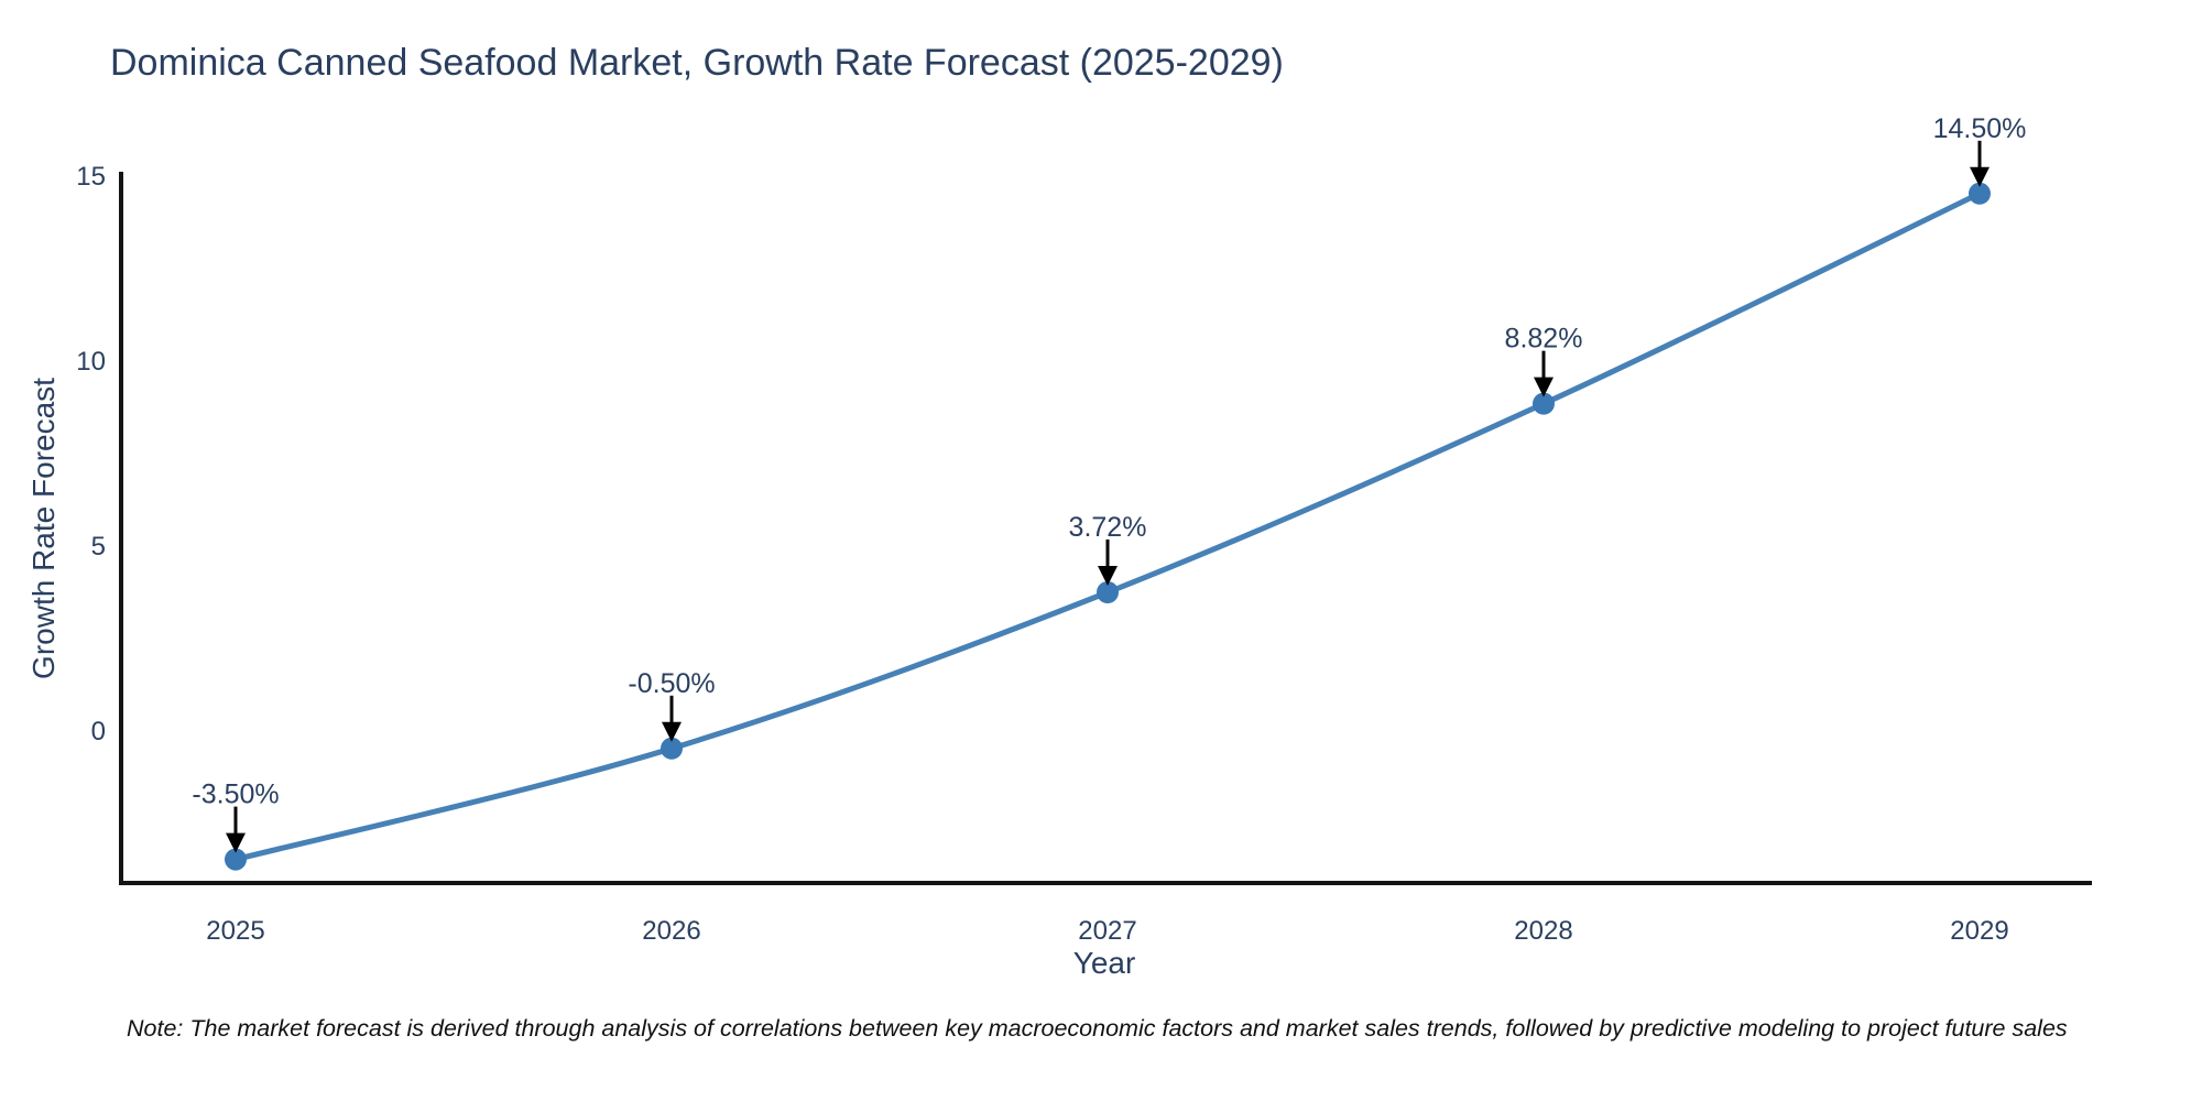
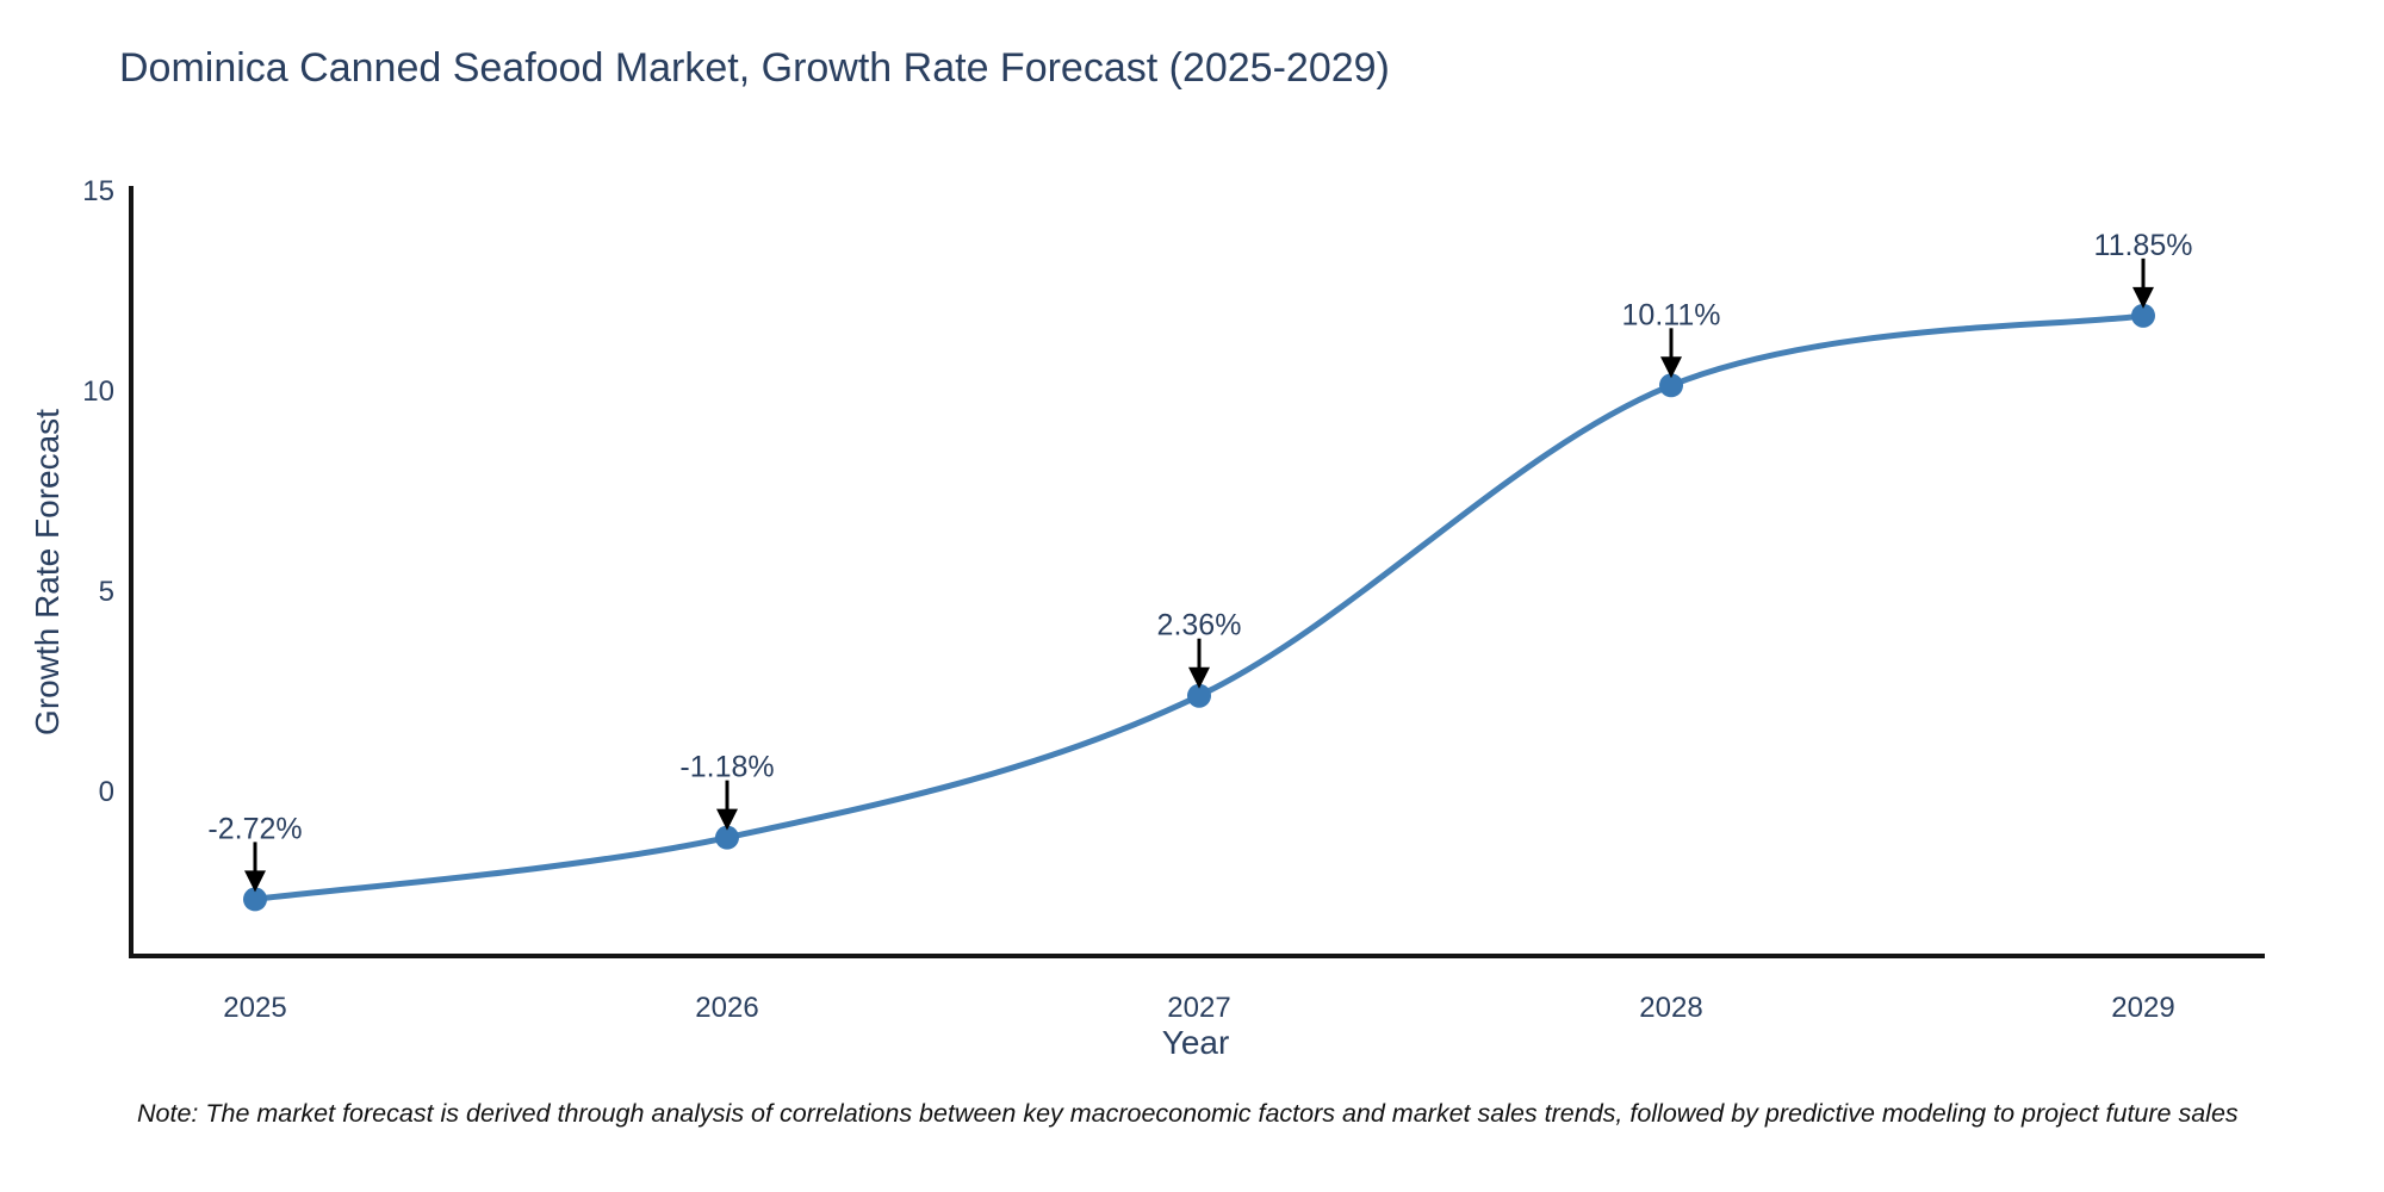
2025: -3.50% -> -2.72%
2026: -0.50% -> -1.18%
2027: 3.72% -> 2.36%
2028: 8.82% -> 10.11%
2029: 14.50% -> 11.85%
